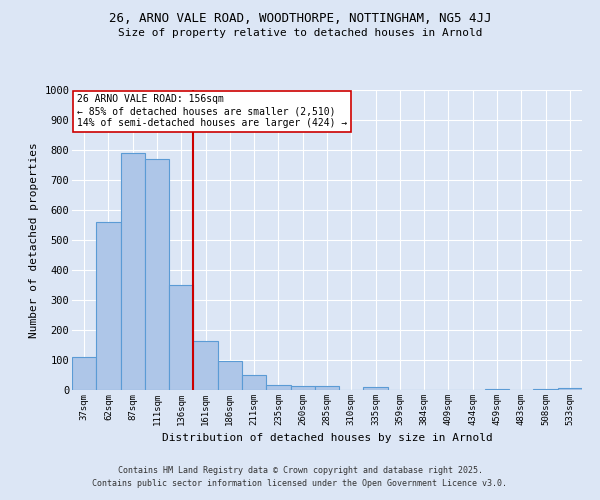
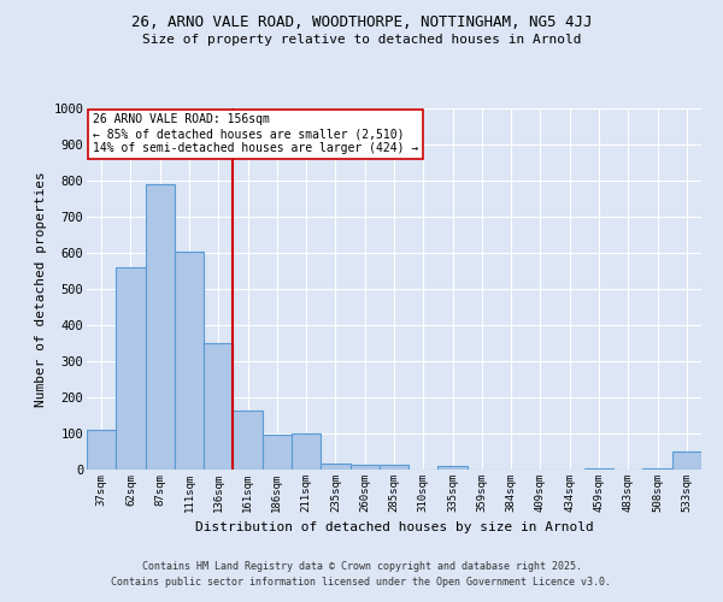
111sqm: 770 -> 605
211sqm: 50 -> 100
533sqm: 7 -> 50
